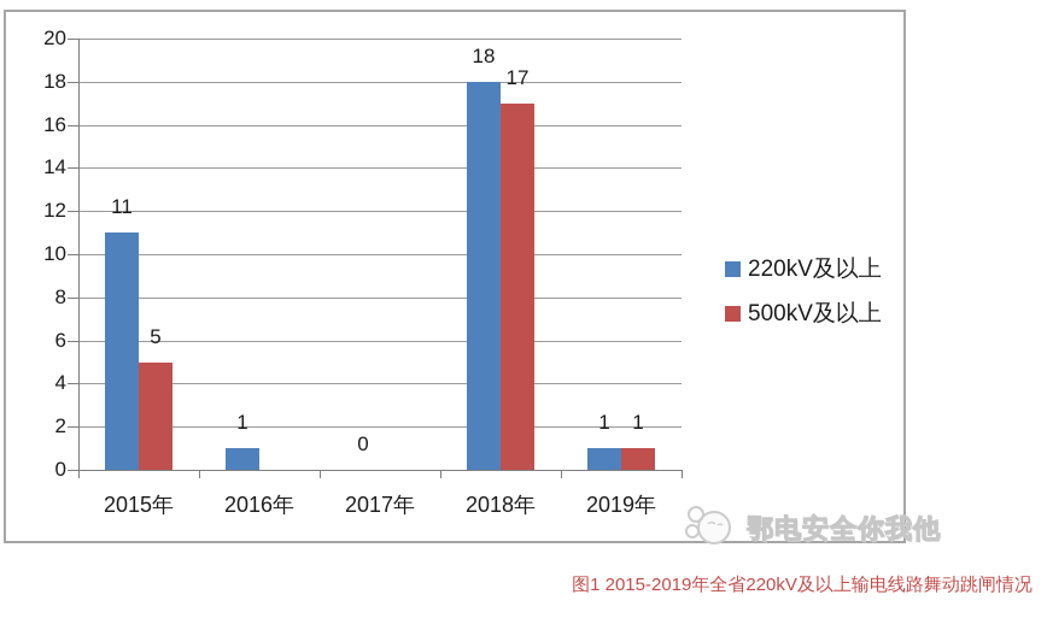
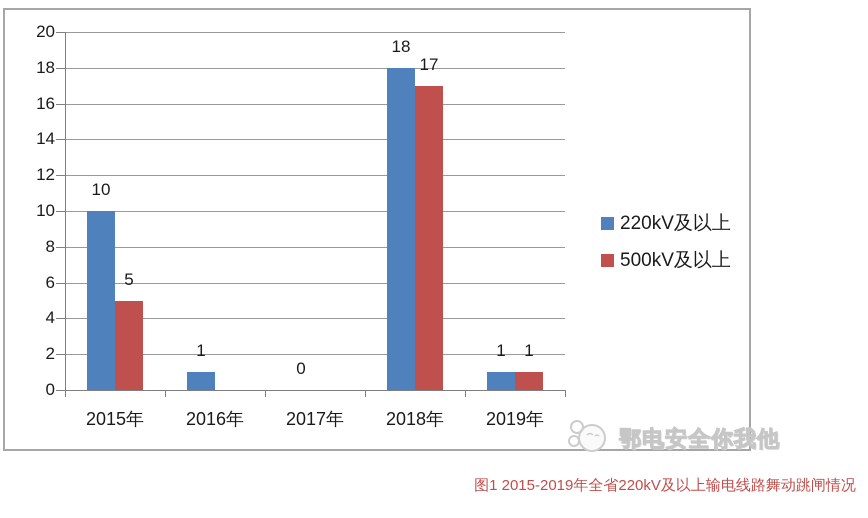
220kV及以上/2015年: 11 -> 10
